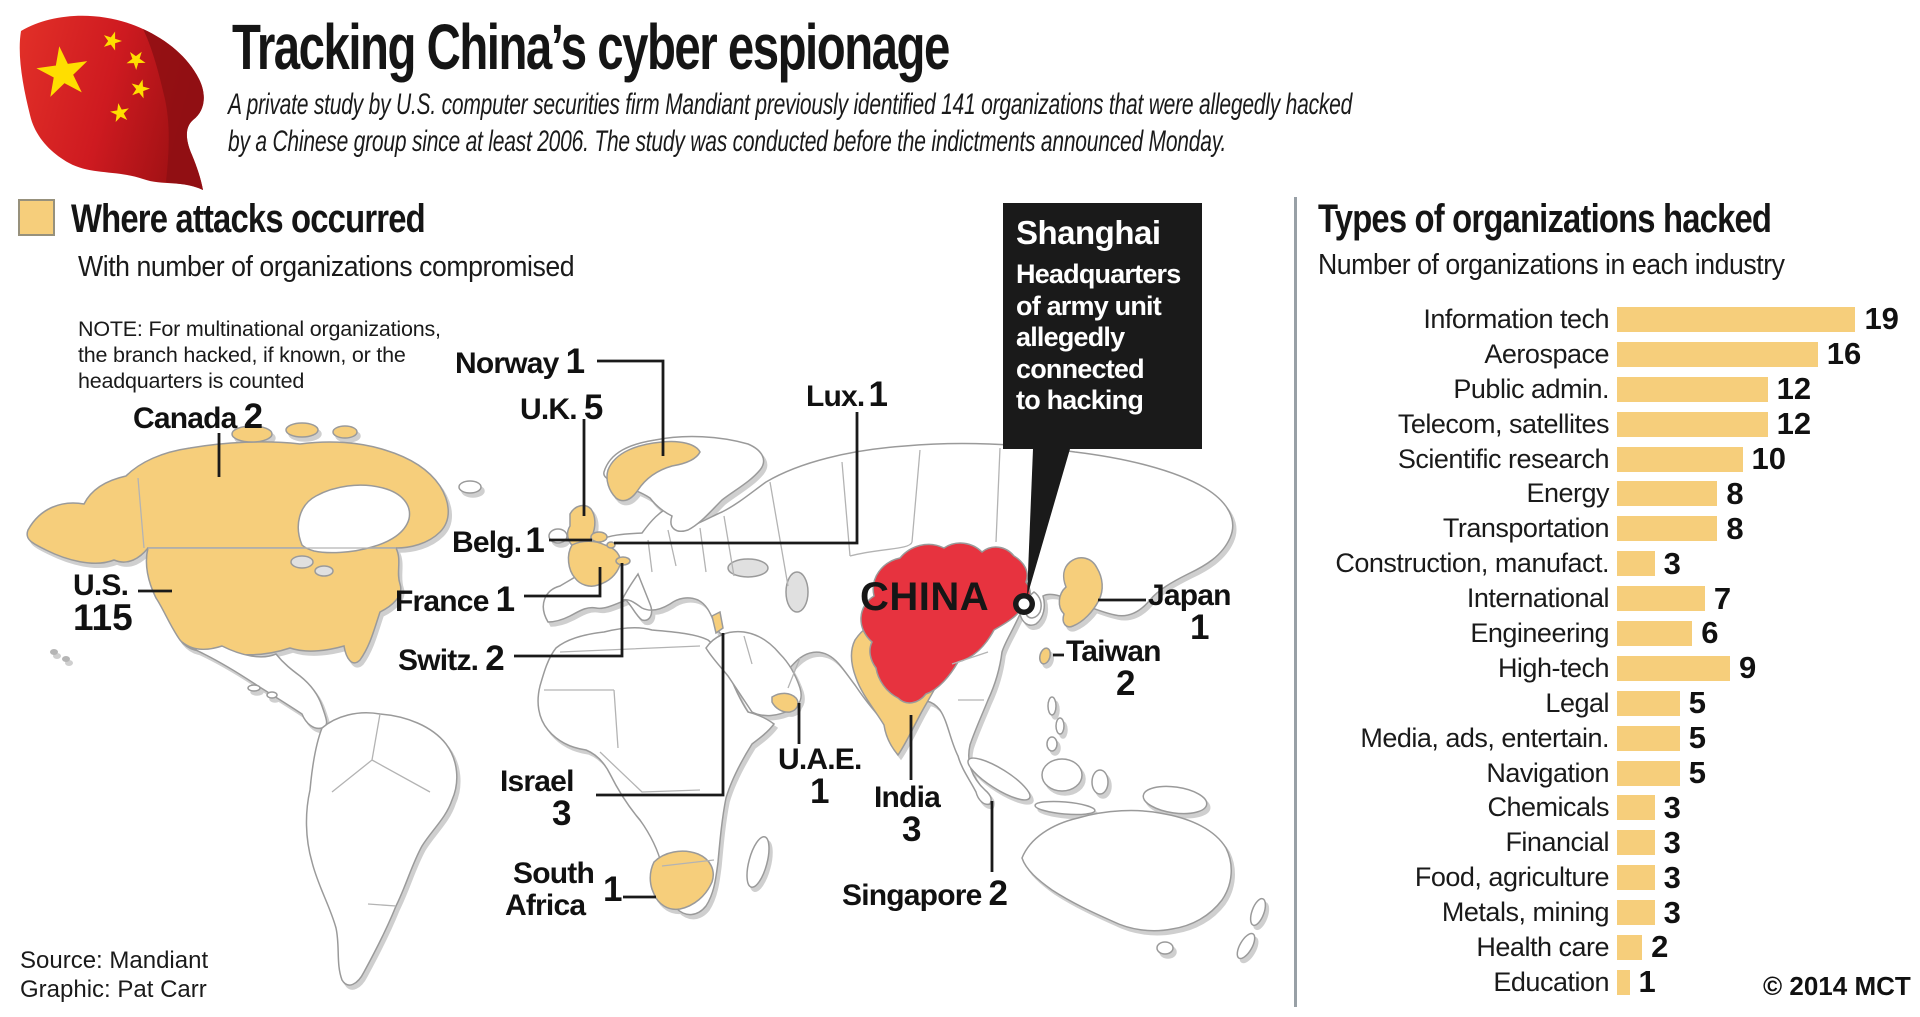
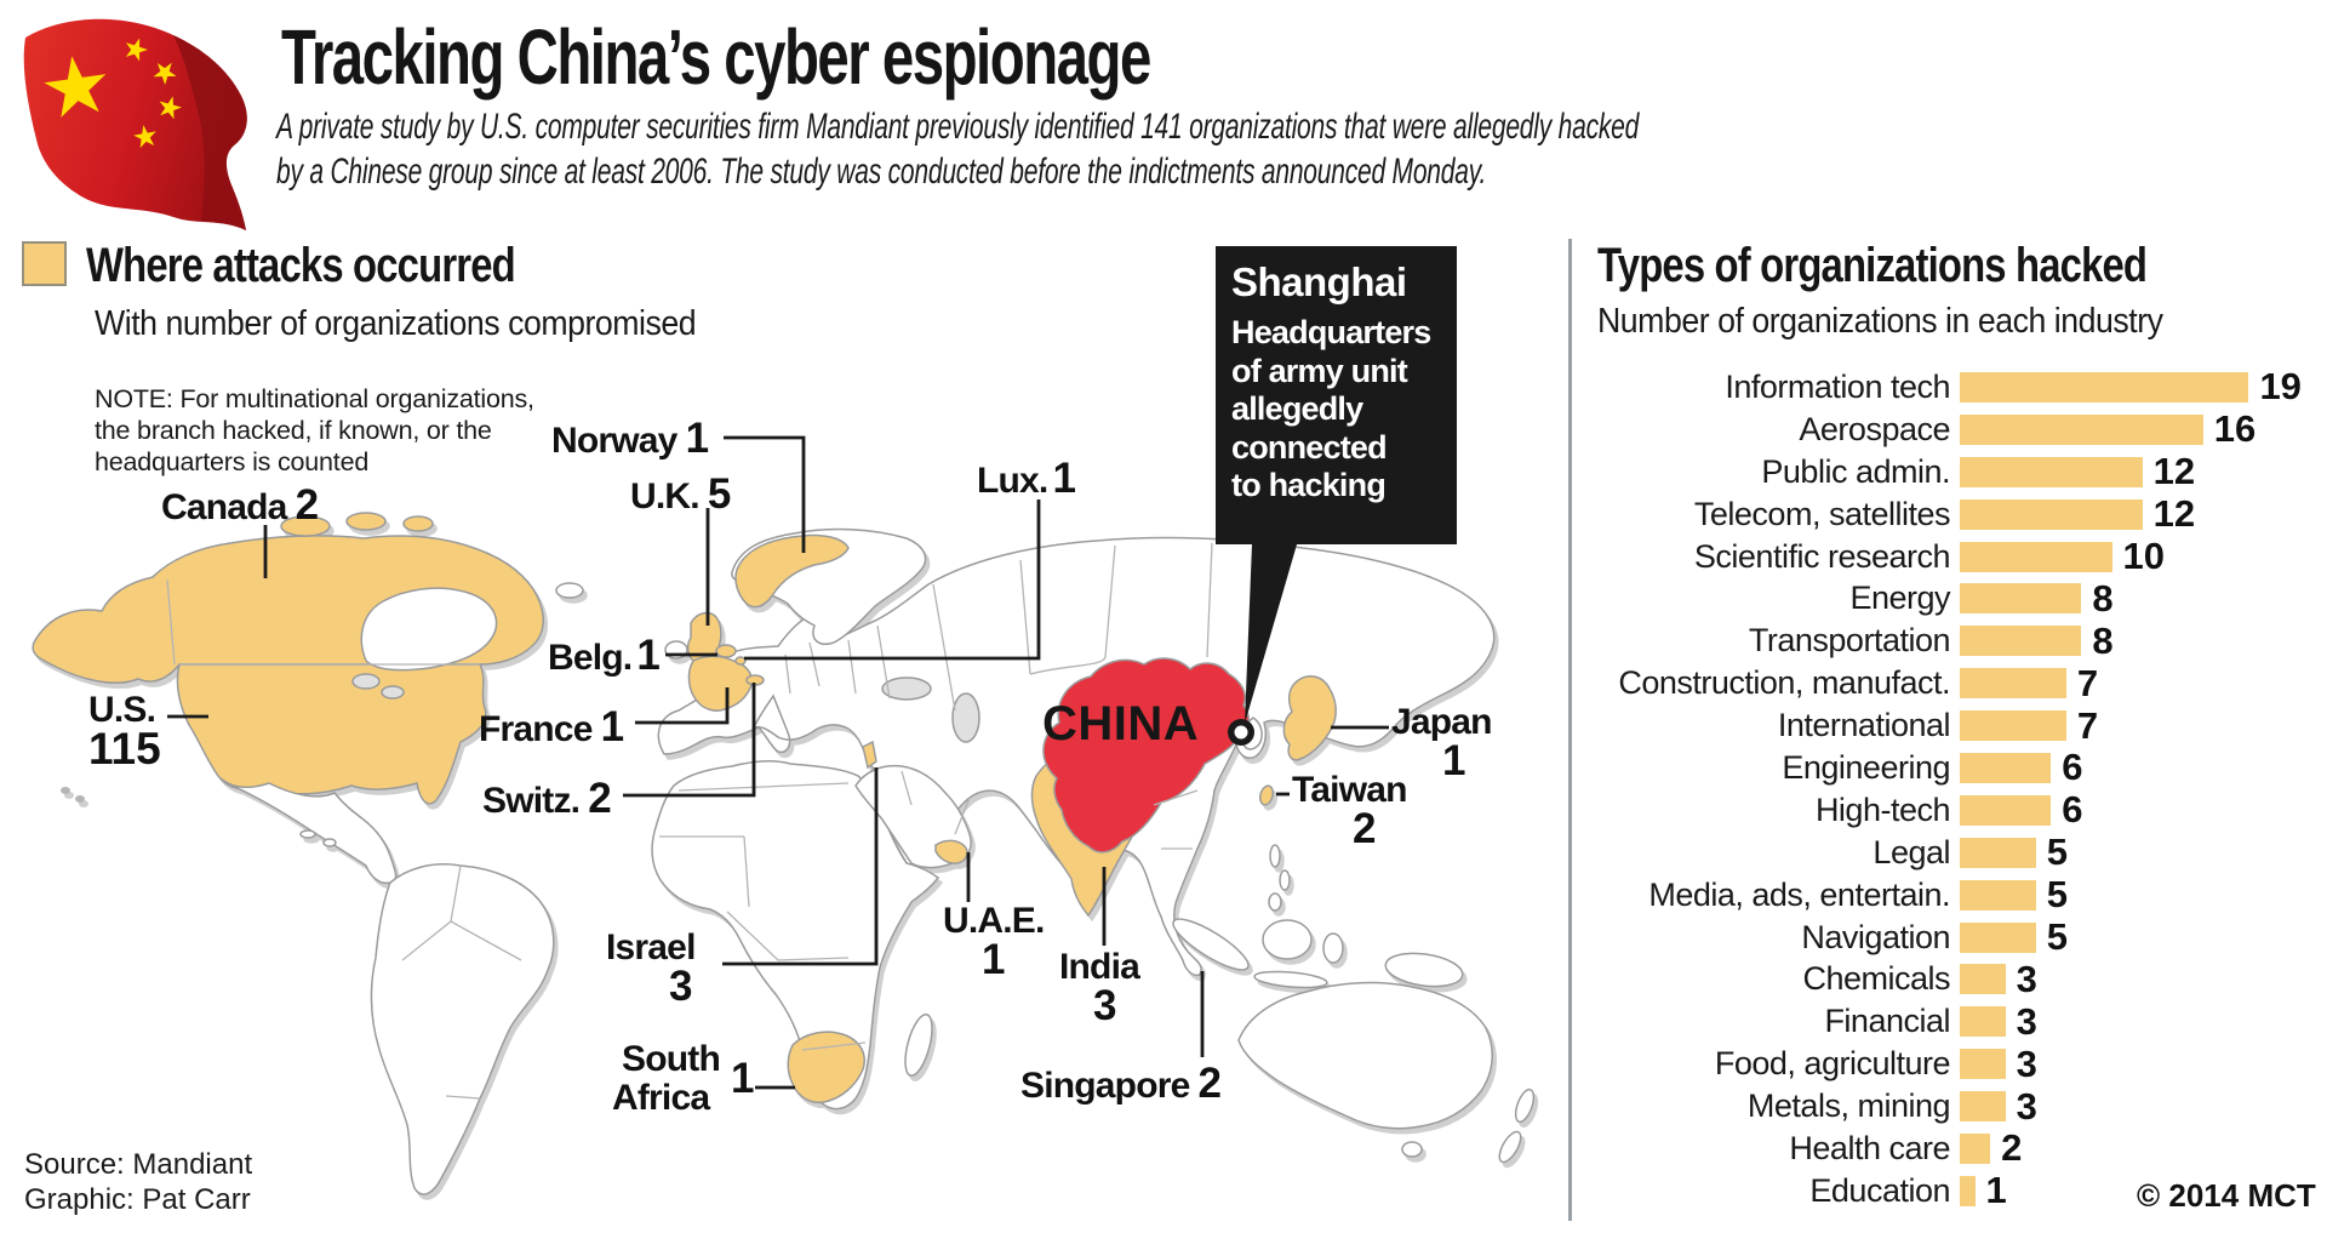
Construction, manufact.: 3 -> 7
High-tech: 9 -> 6
